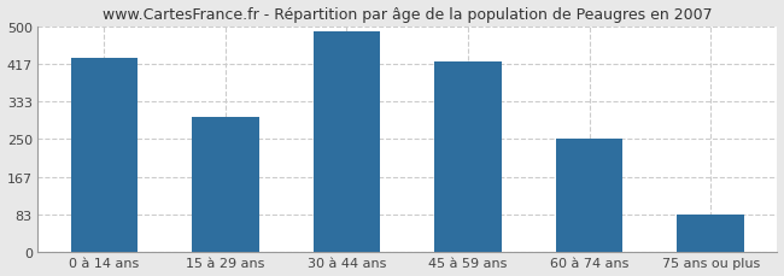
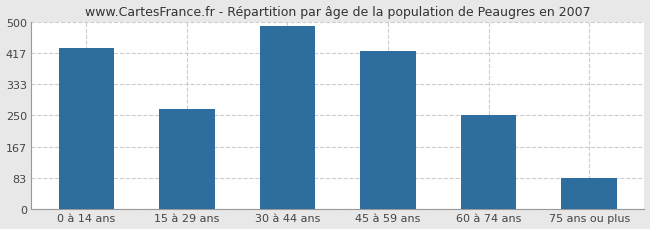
15 à 29 ans: 300 -> 268
